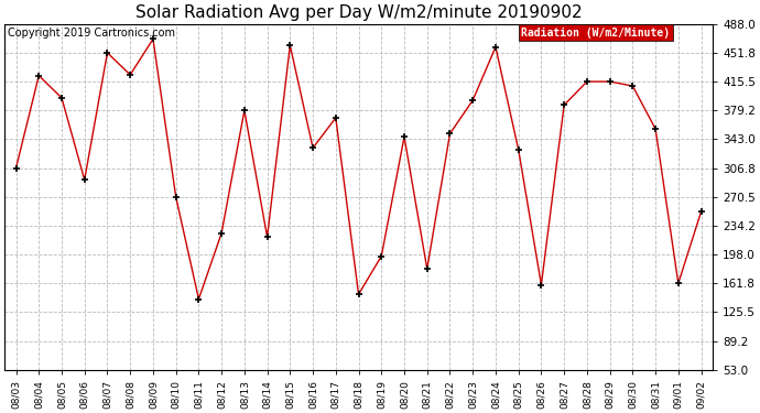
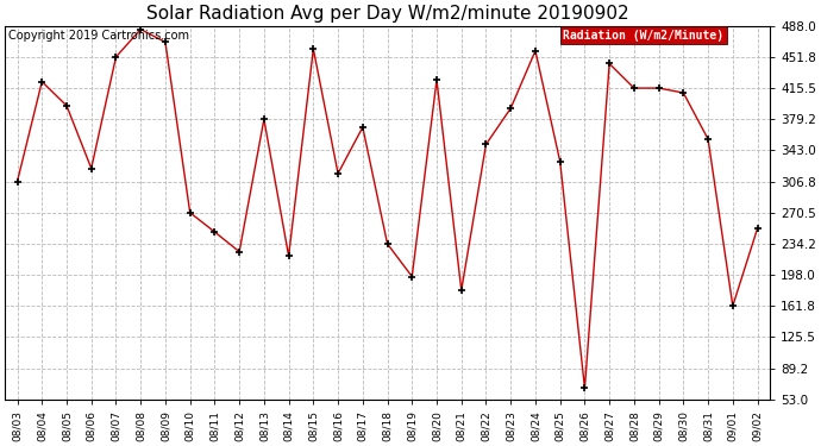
08/06: 292 -> 322
08/08: 424 -> 484
08/11: 142 -> 248
08/16: 332 -> 316
08/18: 148 -> 234
08/20: 346 -> 425
08/26: 160 -> 66
08/27: 386 -> 444
